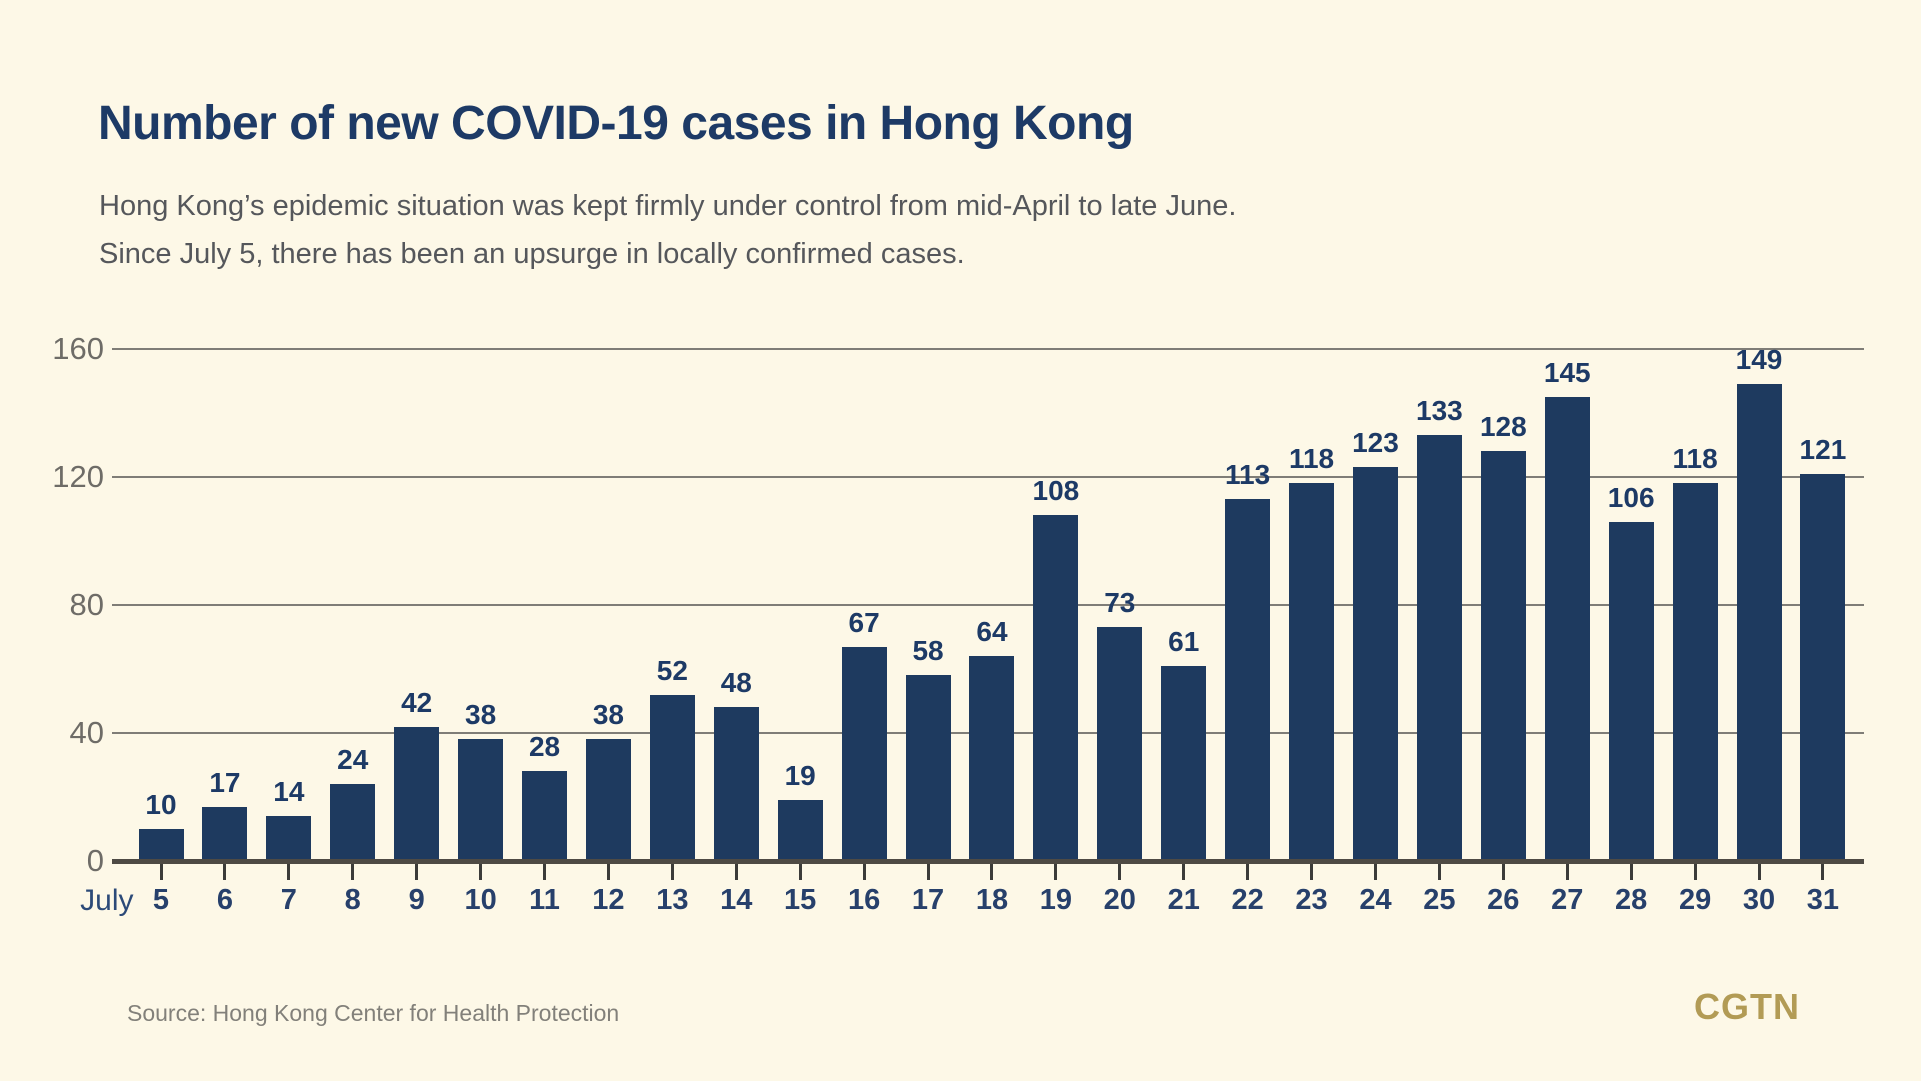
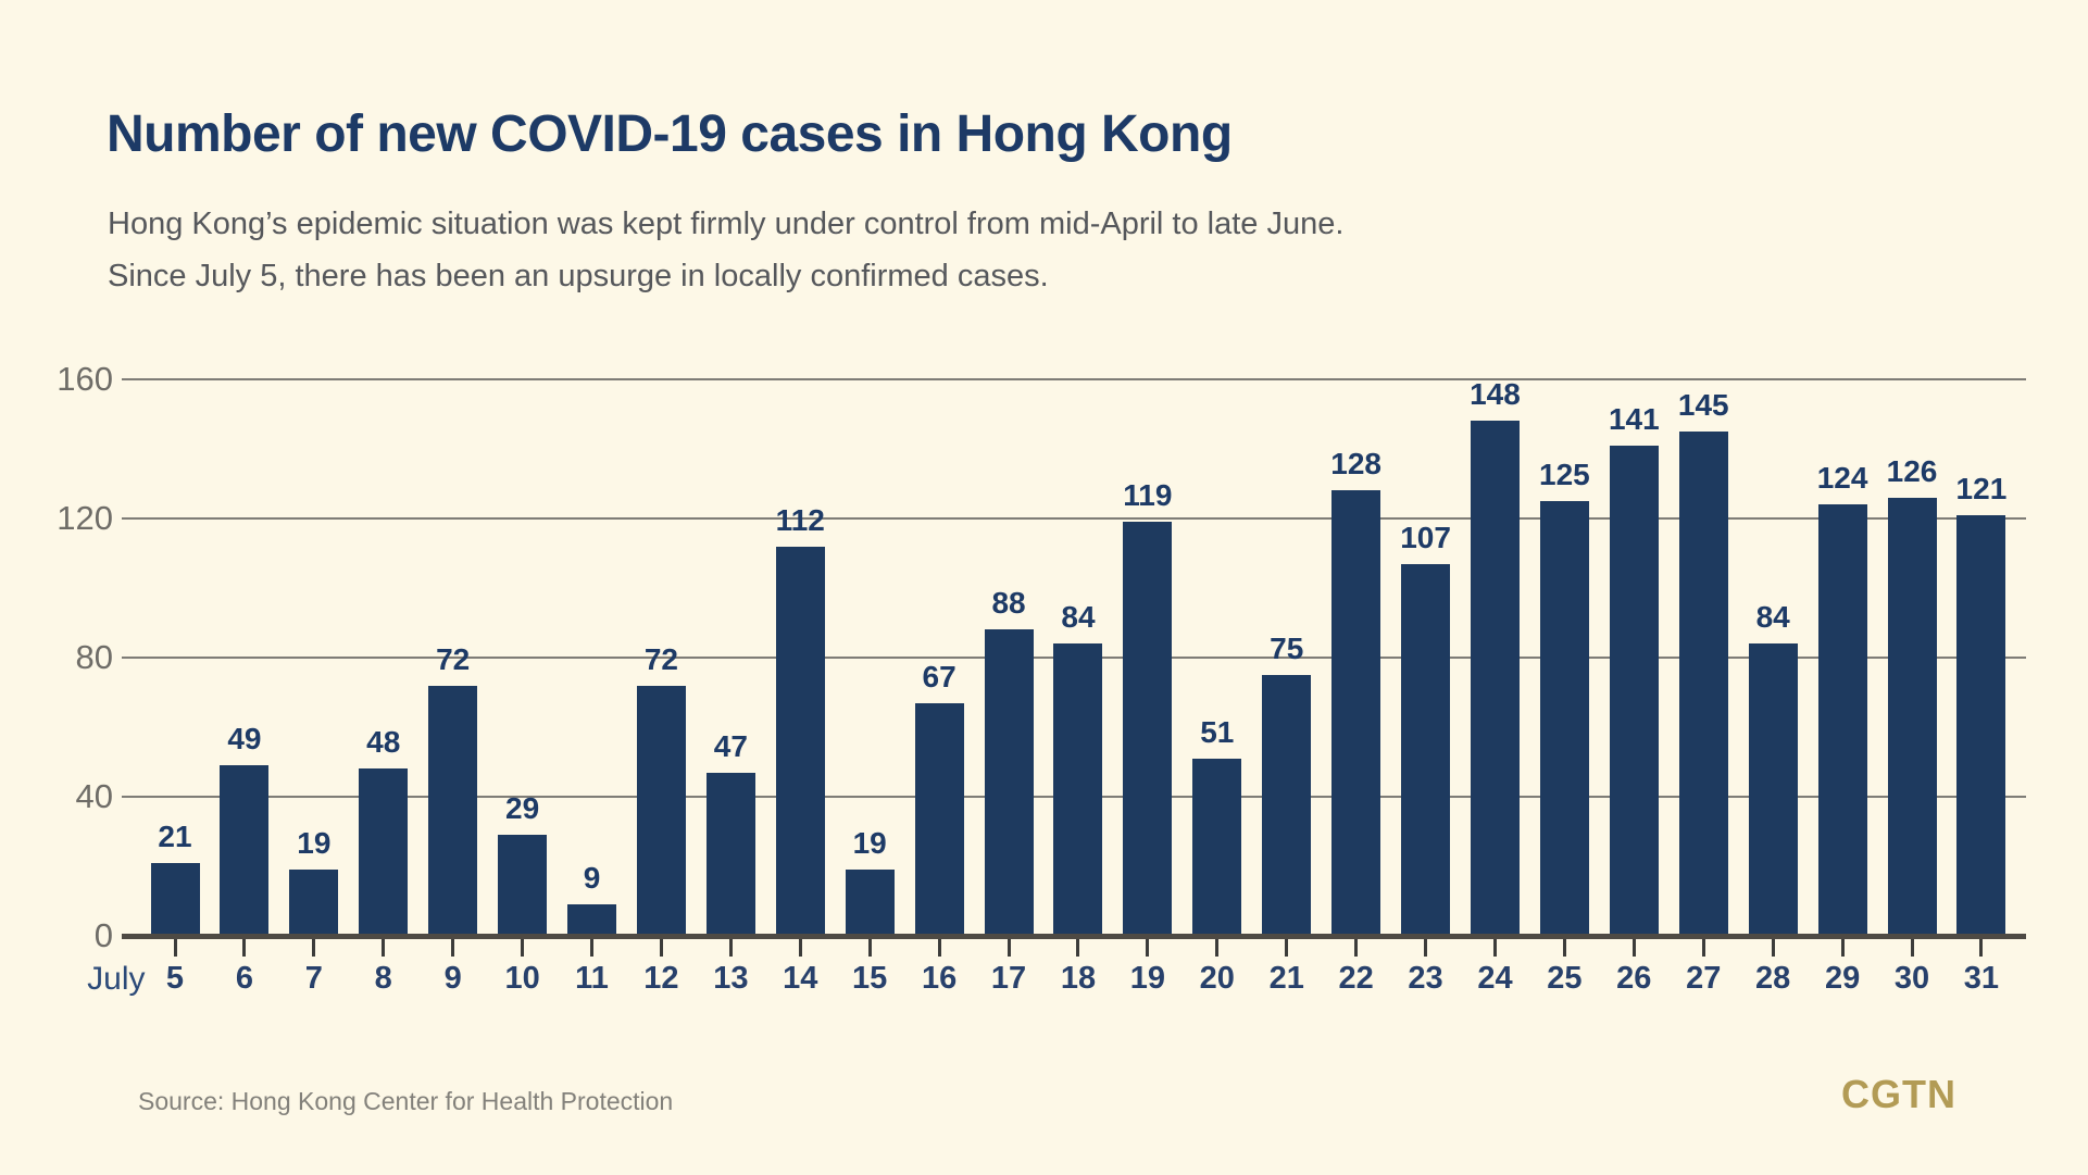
5: 10 -> 21
6: 17 -> 49
7: 14 -> 19
8: 24 -> 48
9: 42 -> 72
10: 38 -> 29
11: 28 -> 9
12: 38 -> 72
13: 52 -> 47
14: 48 -> 112
17: 58 -> 88
18: 64 -> 84
19: 108 -> 119
20: 73 -> 51
21: 61 -> 75
22: 113 -> 128
23: 118 -> 107
24: 123 -> 148
25: 133 -> 125
26: 128 -> 141
28: 106 -> 84
29: 118 -> 124
30: 149 -> 126
